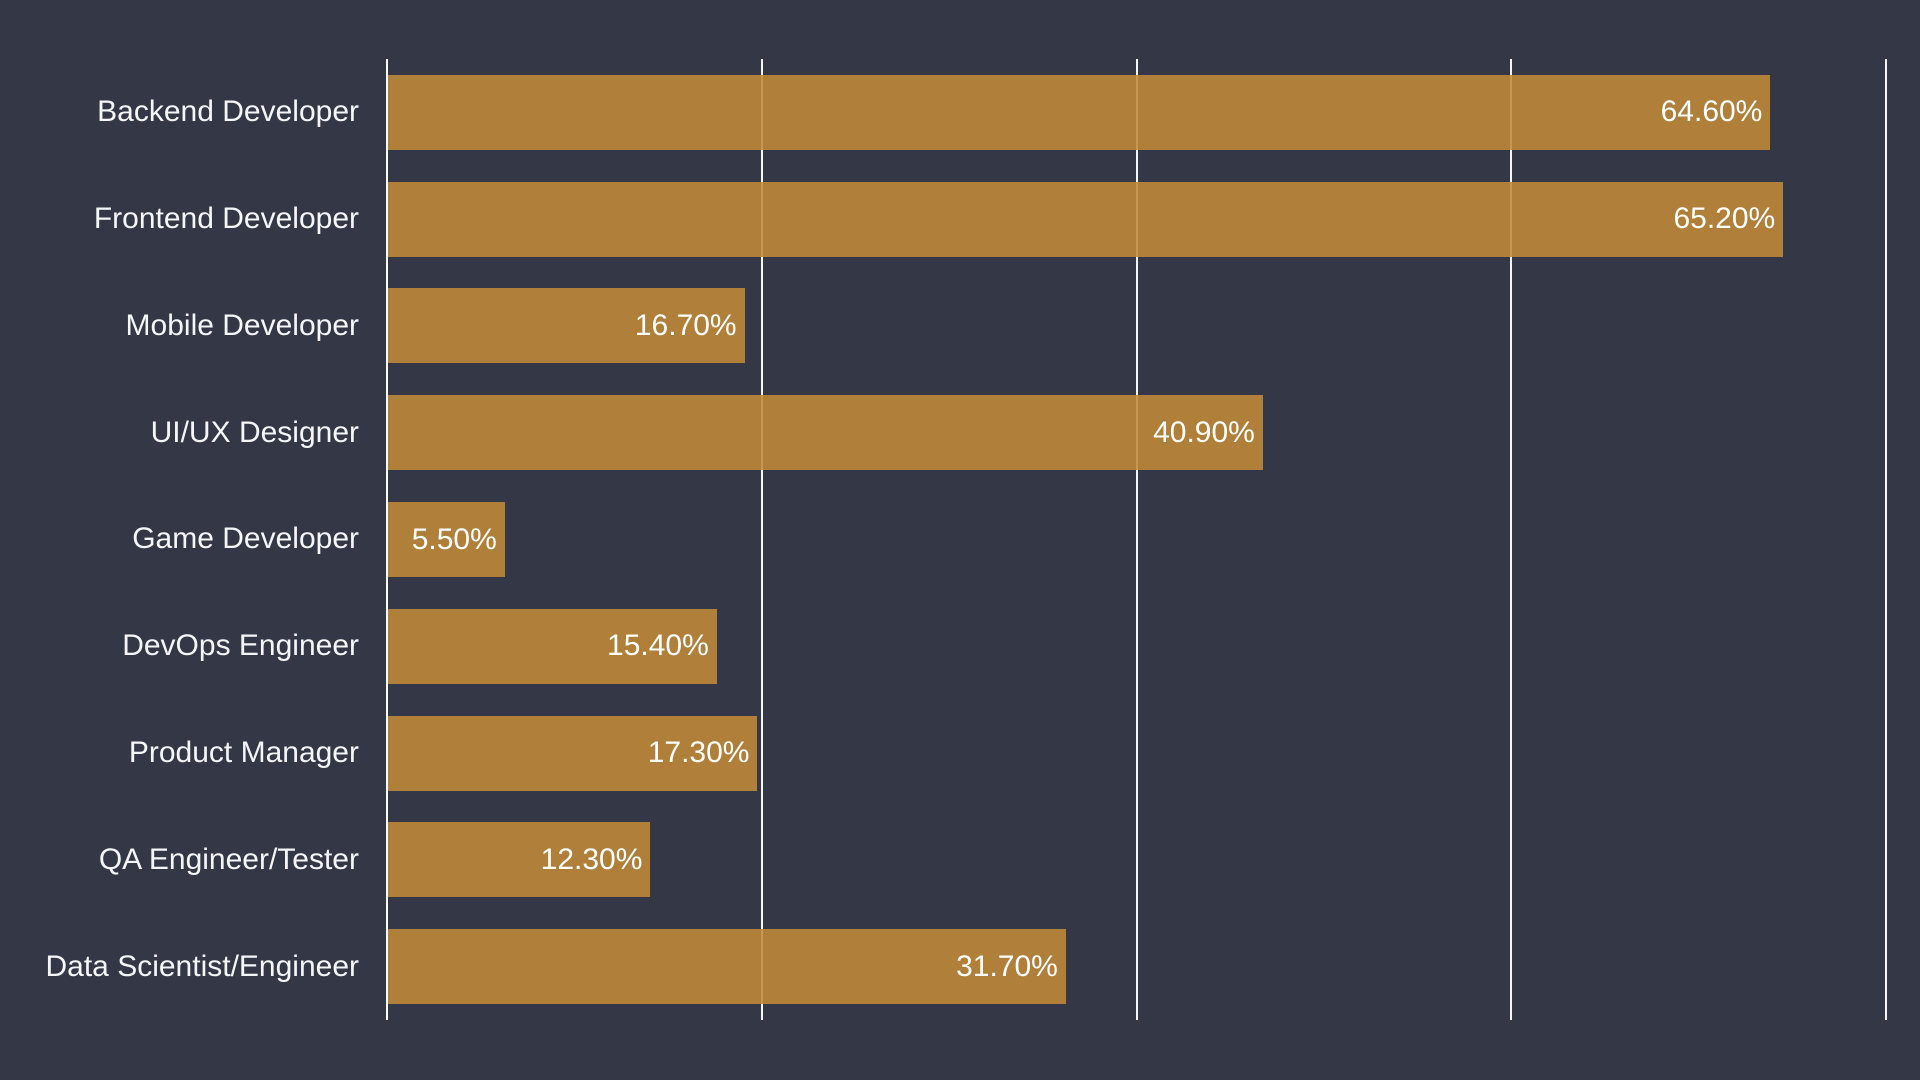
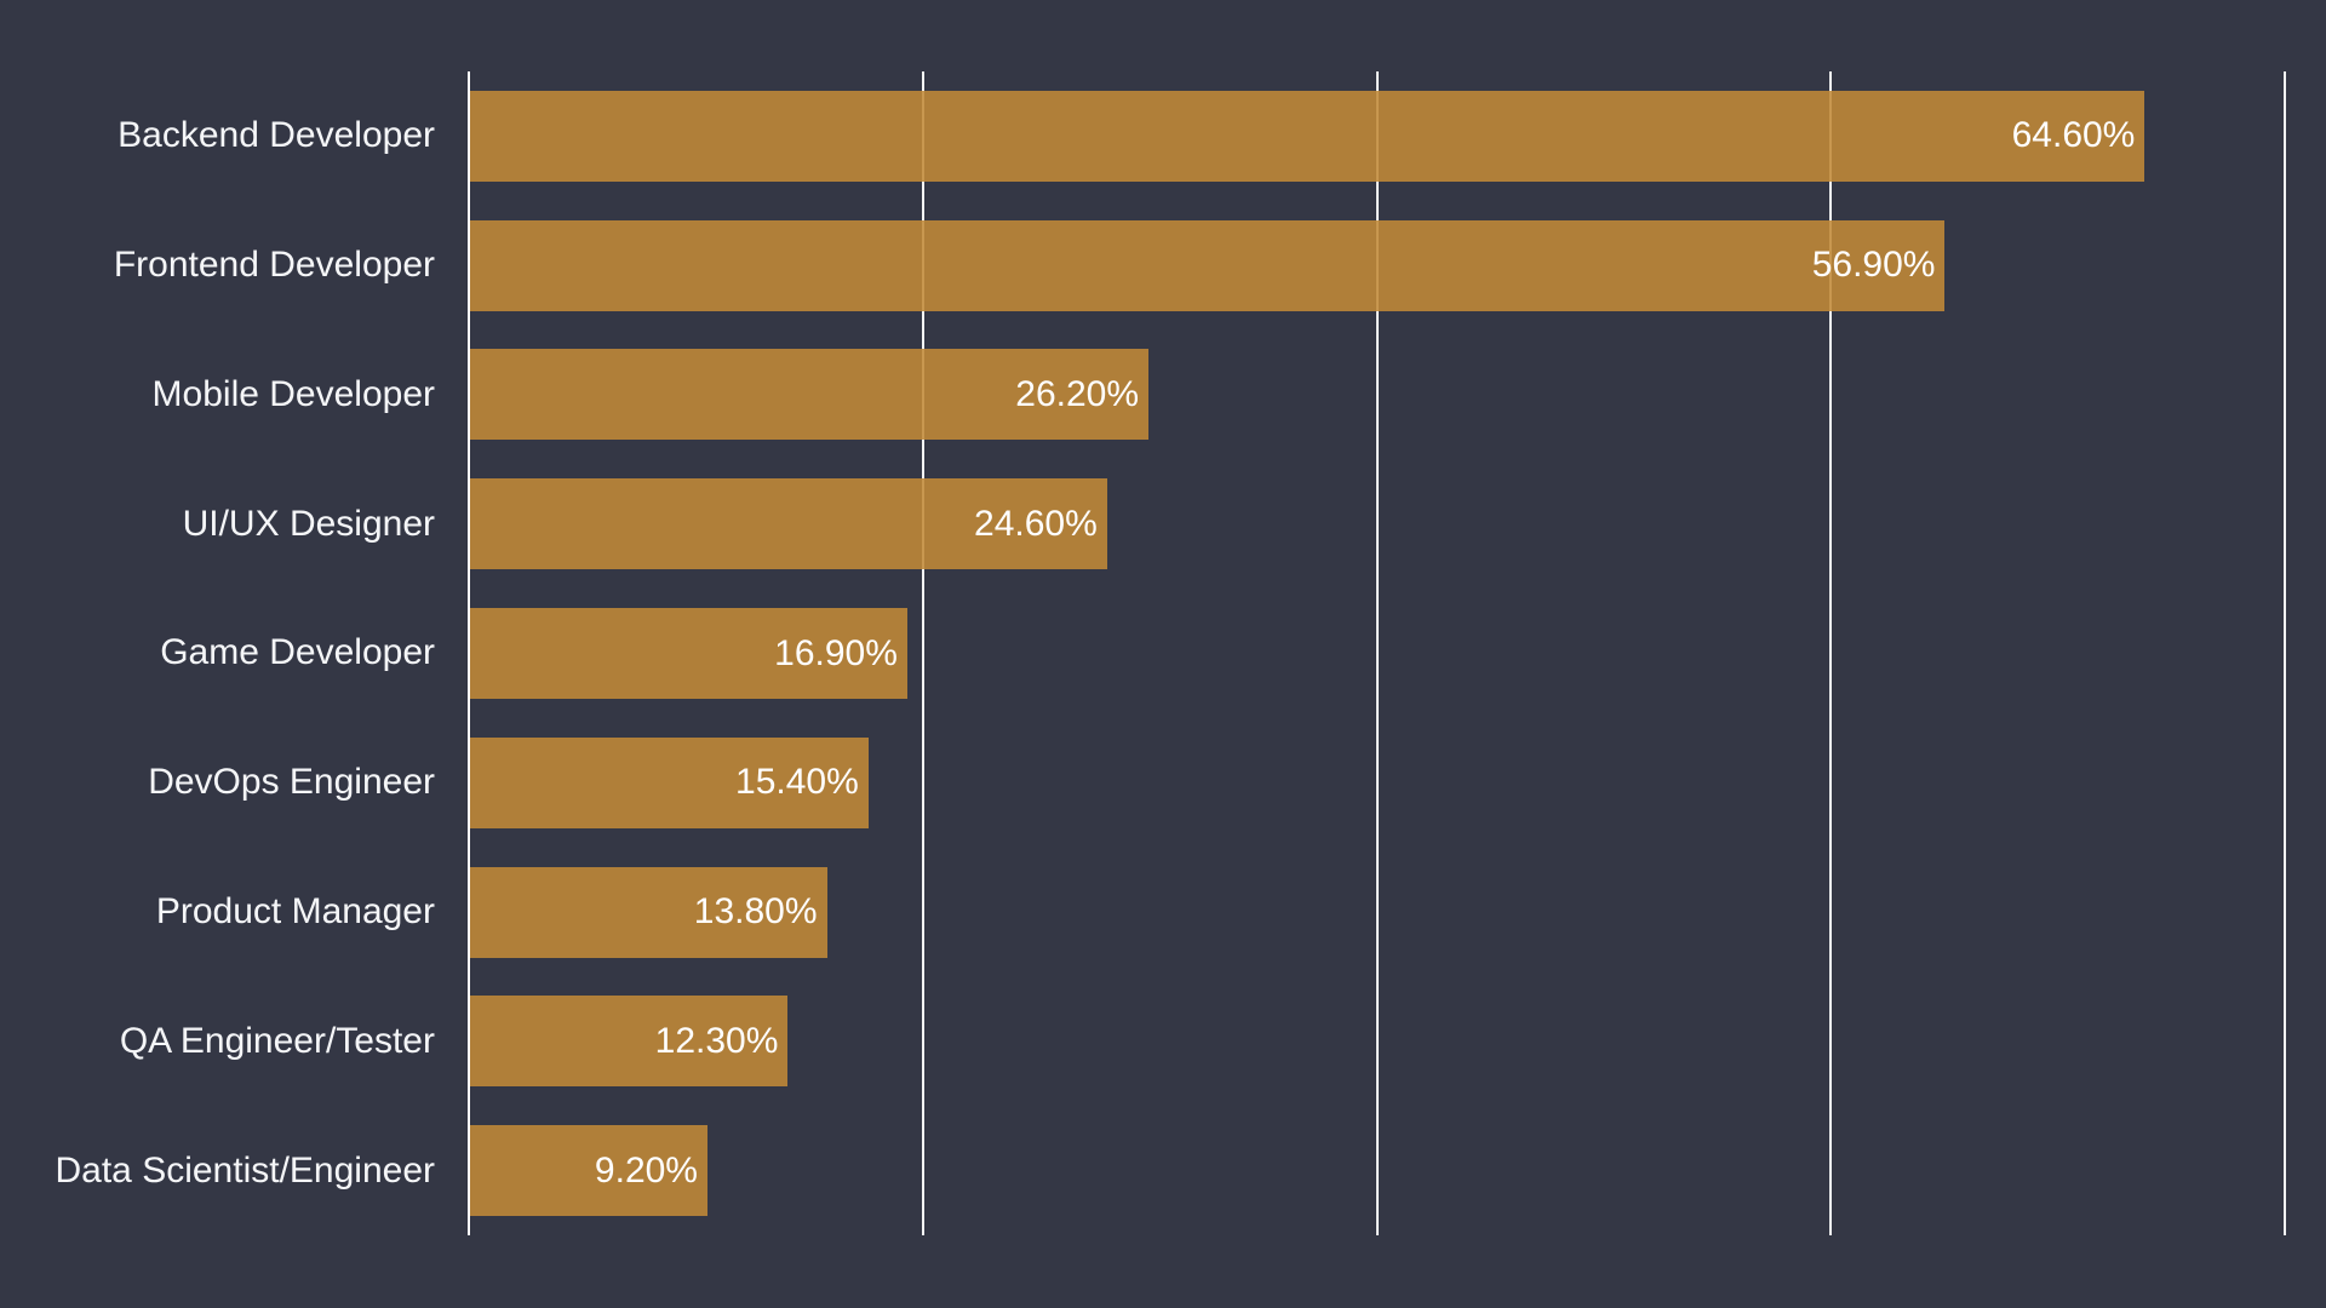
Frontend Developer: 65.20% -> 56.90%
Mobile Developer: 16.70% -> 26.20%
UI/UX Designer: 40.90% -> 24.60%
Game Developer: 5.50% -> 16.90%
Product Manager: 17.30% -> 13.80%
Data Scientist/Engineer: 31.70% -> 9.20%
